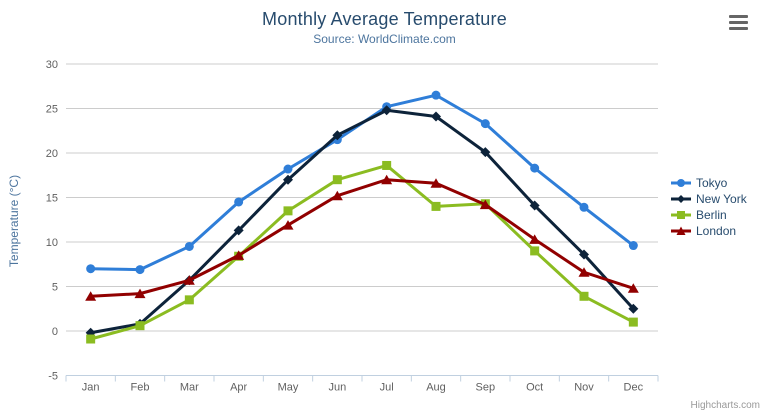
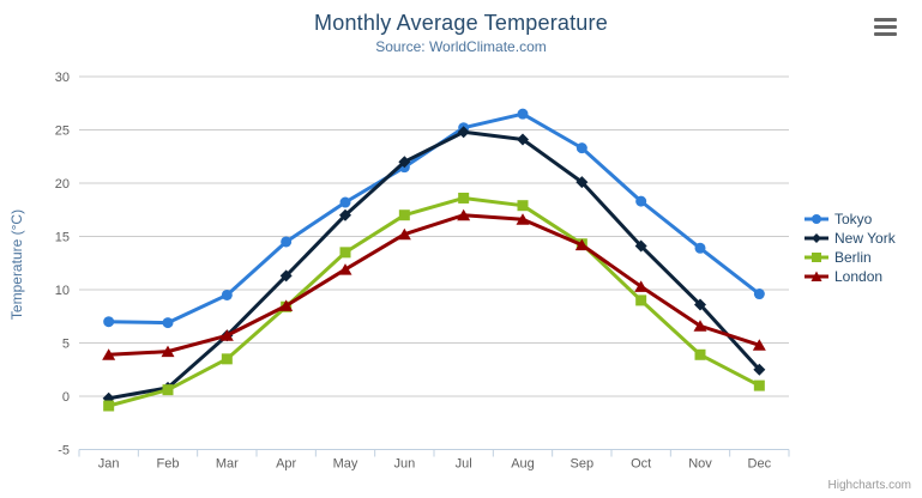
Berlin/Aug: 14 -> 18
